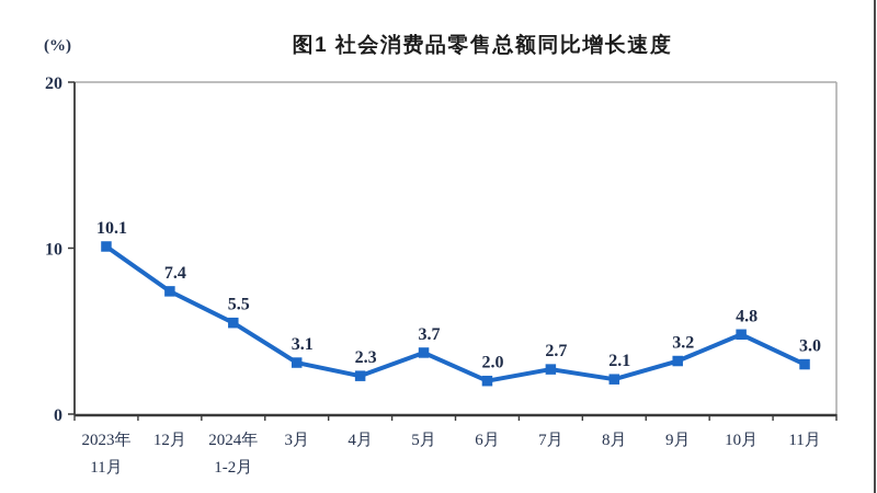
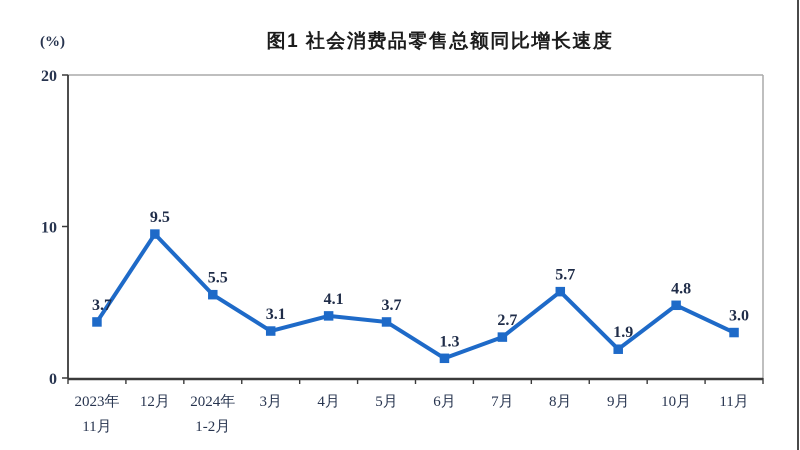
2023年 11月: 10.1 -> 3.7
12月: 7.4 -> 9.5
4月: 2.3 -> 4.1
6月: 2.0 -> 1.3
8月: 2.1 -> 5.7
9月: 3.2 -> 1.9
